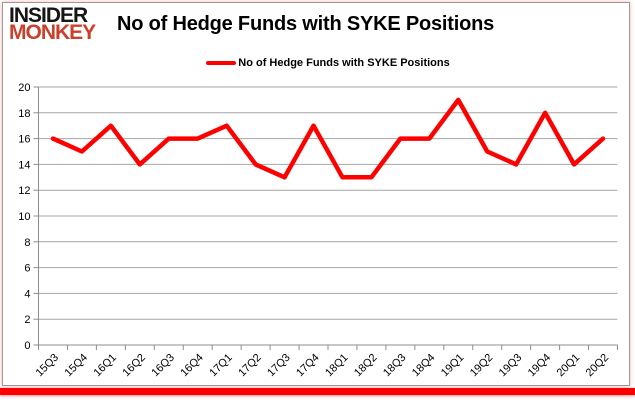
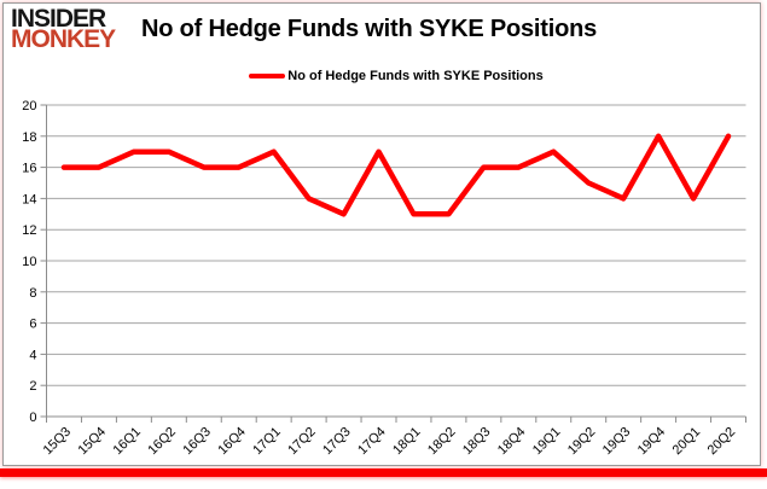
15Q4: 15 -> 16
16Q2: 14 -> 17
19Q1: 19 -> 17
20Q2: 16 -> 18
